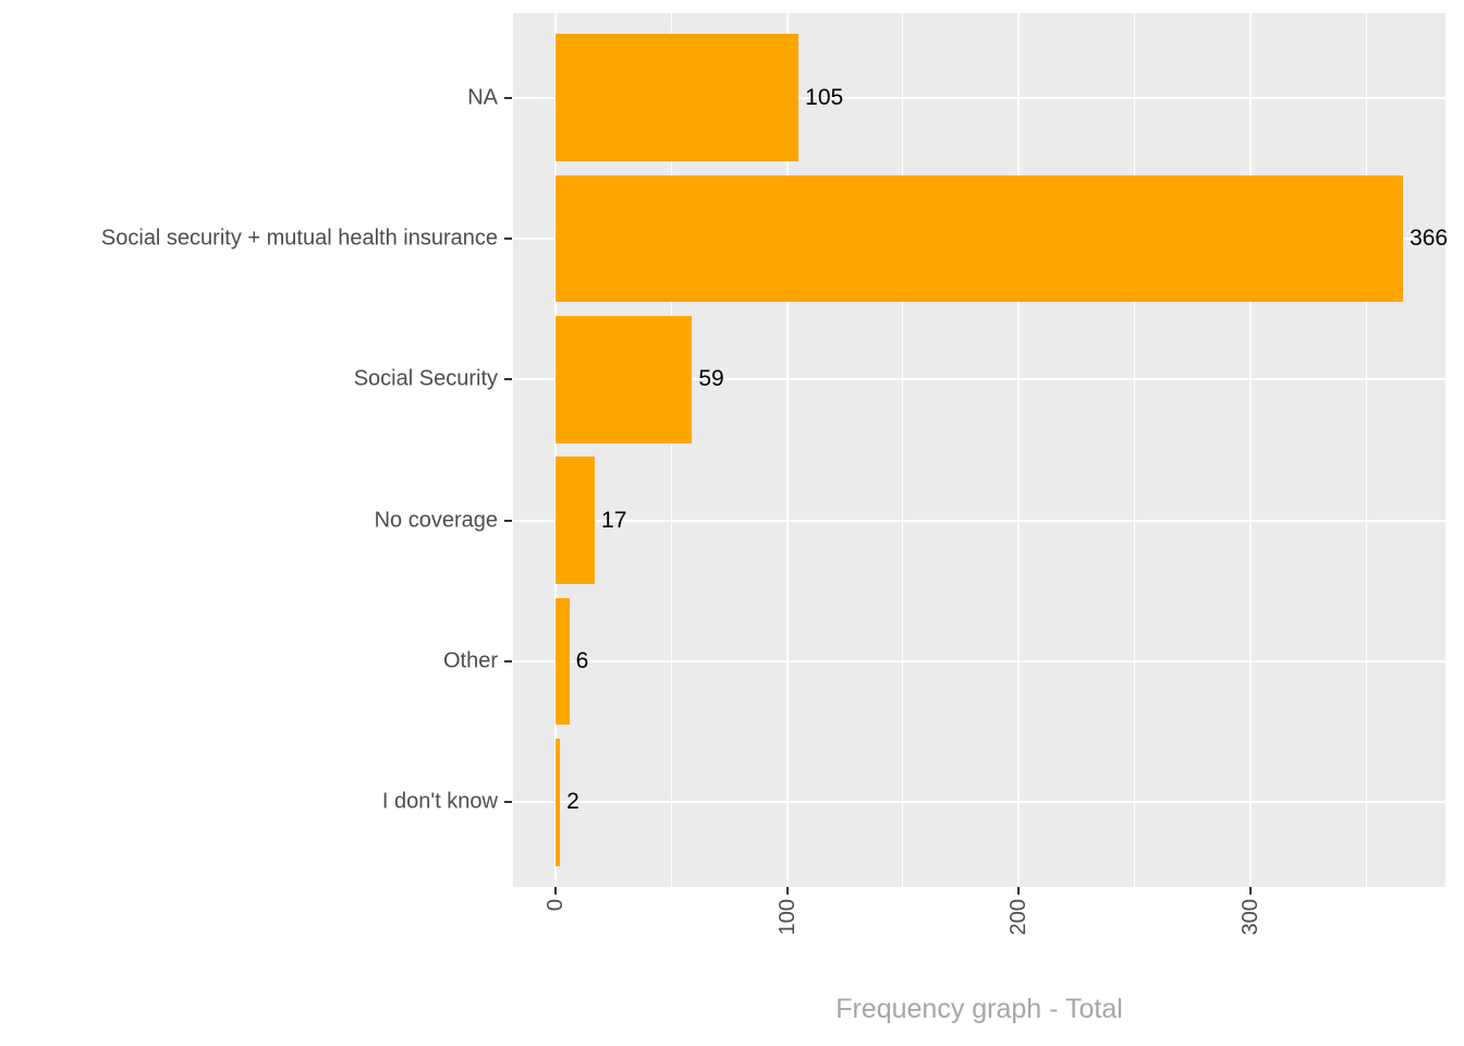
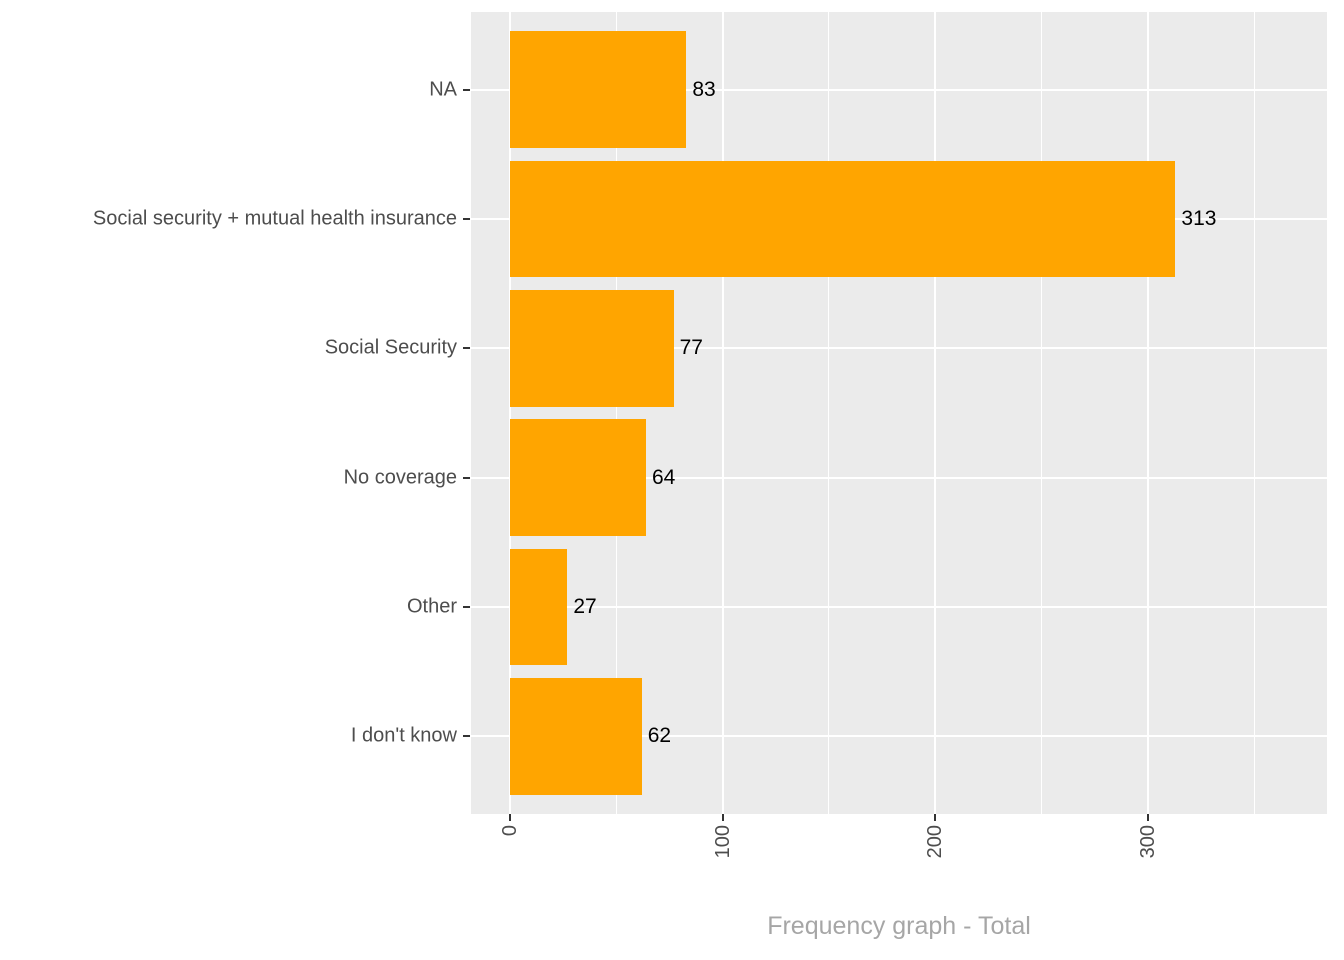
NA: 105 -> 83
Social security + mutual health insurance: 366 -> 313
Social Security: 59 -> 77
No coverage: 17 -> 64
Other: 6 -> 27
I don't know: 2 -> 62
